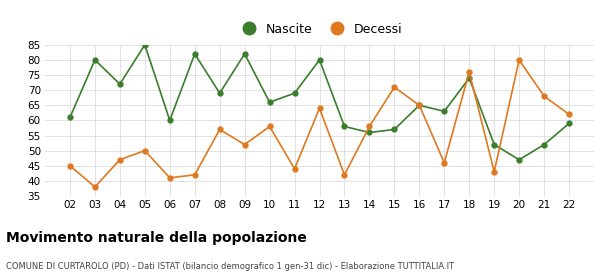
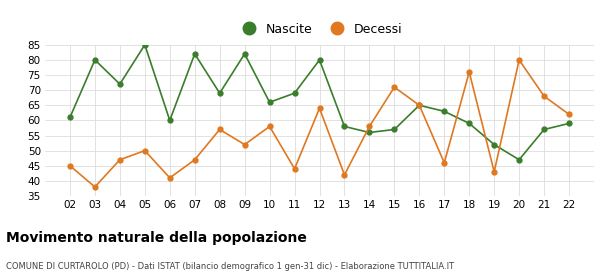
Decessi/07: 42 -> 47
Nascite/18: 74 -> 59
Nascite/21: 52 -> 57
